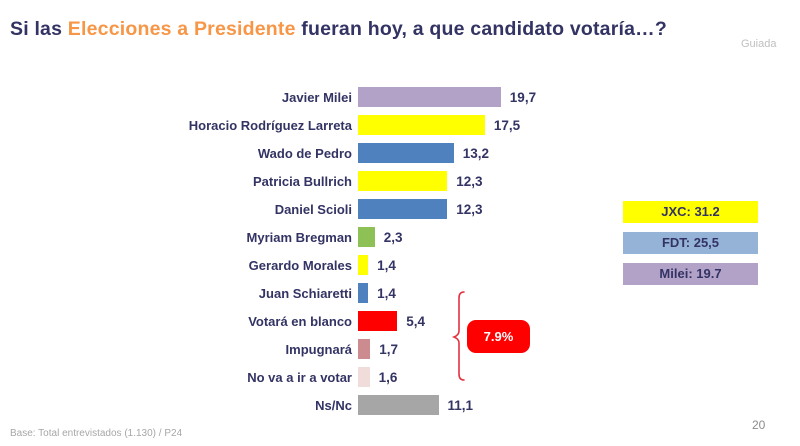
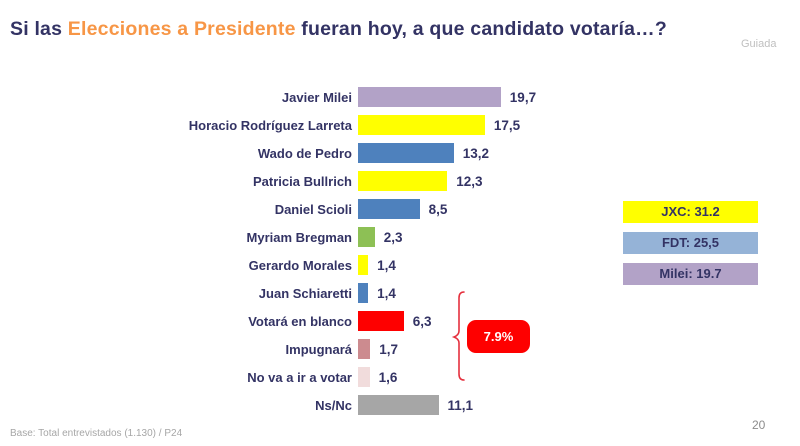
Daniel Scioli: 12,3 -> 8,5
Votará en blanco: 5,4 -> 6,3
